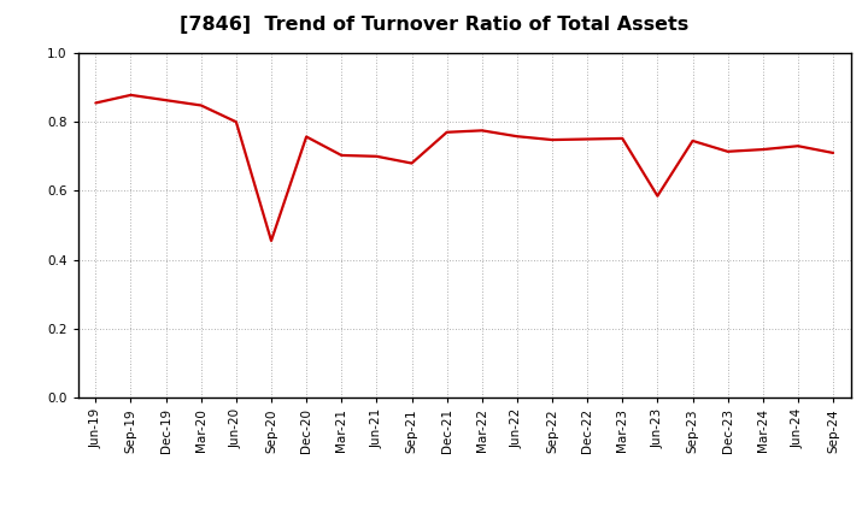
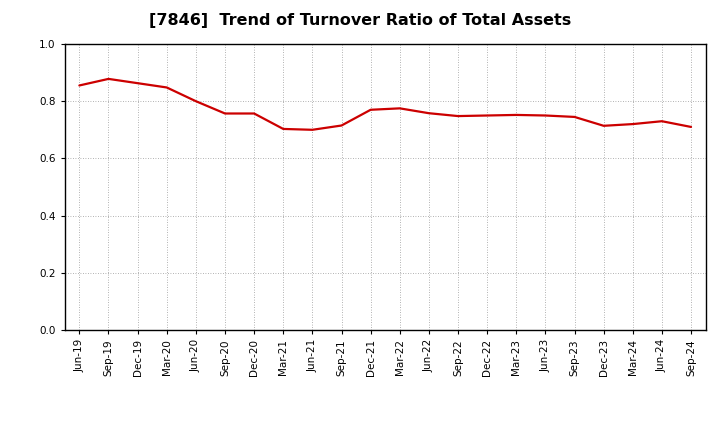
Sep-20: 0.455 -> 0.757
Sep-21: 0.680 -> 0.715
Jun-23: 0.585 -> 0.750
